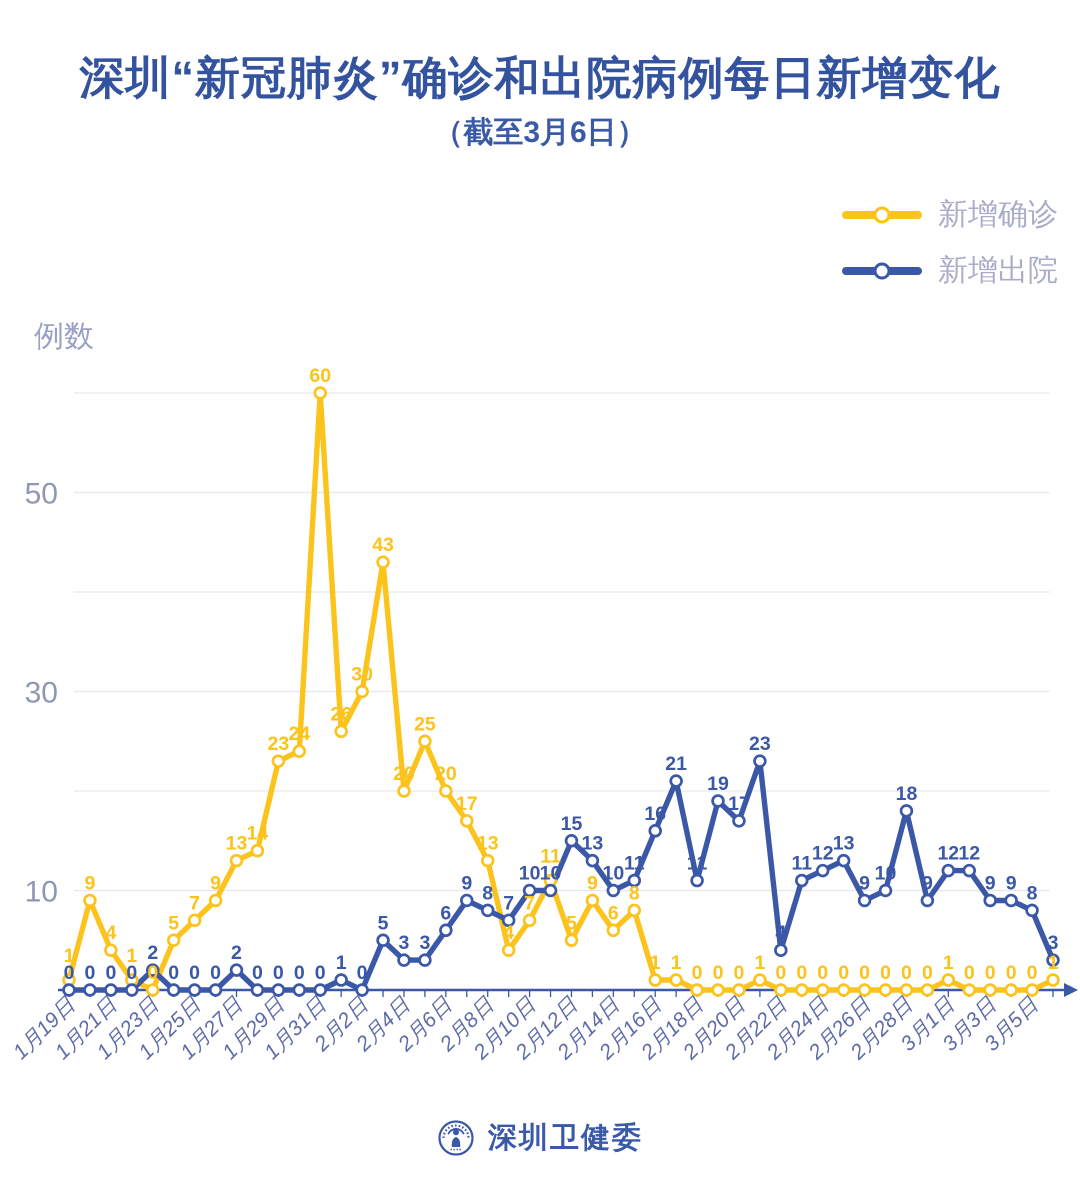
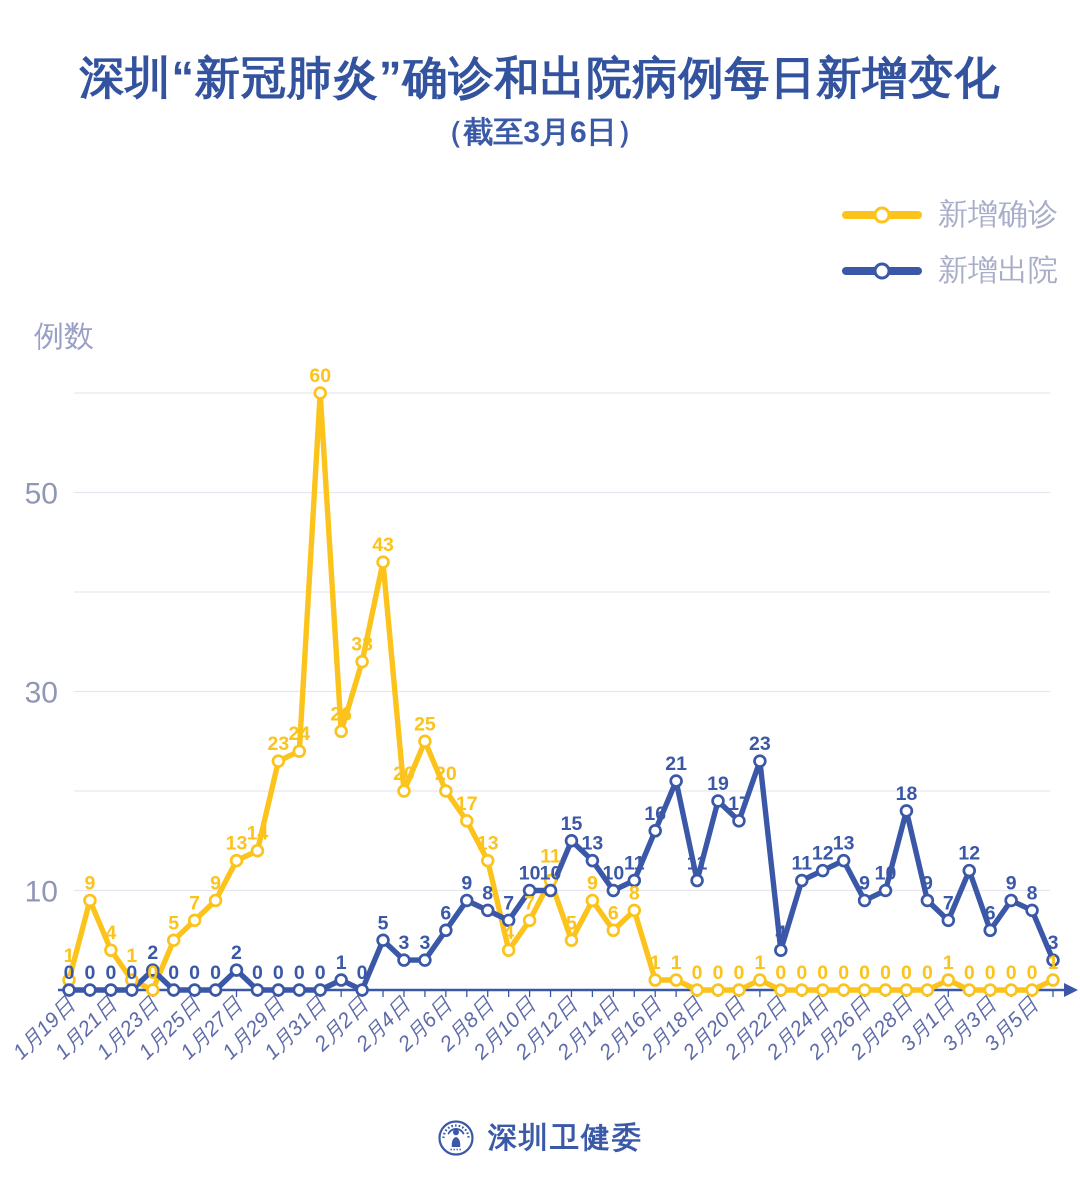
新增确诊/2月2日: 30 -> 33
新增出院/3月1日: 12 -> 7
新增出院/3月3日: 9 -> 6
